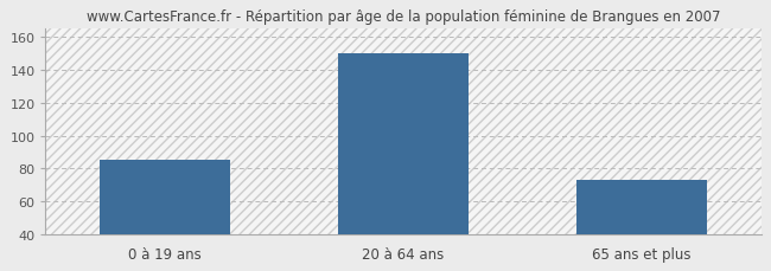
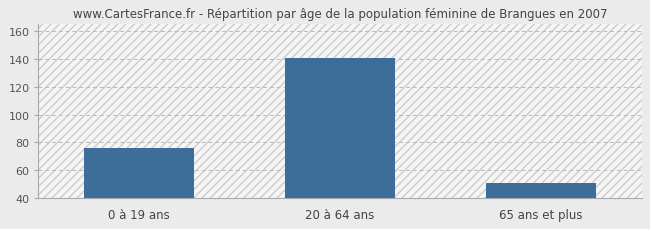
0 à 19 ans: 85 -> 76
20 à 64 ans: 150 -> 141
65 ans et plus: 73 -> 51
